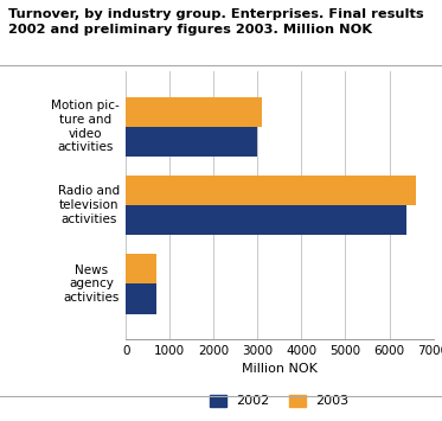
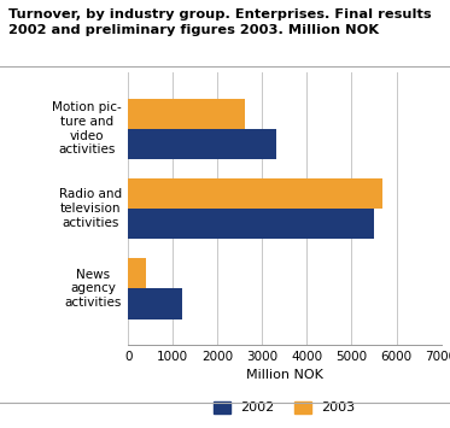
2003/Motion pic- ture and video activities: 3100 -> 2600
2002/Motion pic- ture and video activities: 3000 -> 3300
2003/Radio and television activities: 6600 -> 5700
2002/Radio and television activities: 6400 -> 5500
2003/News agency activities: 700 -> 400
2002/News agency activities: 700 -> 1200
